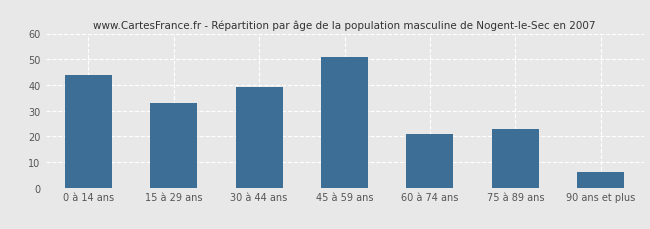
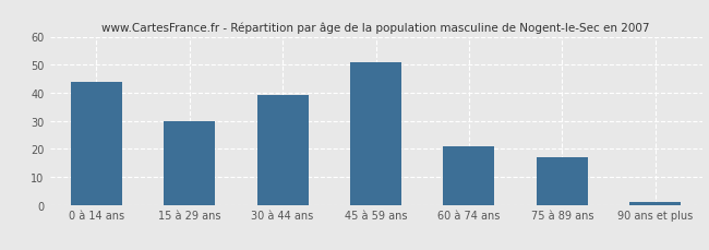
15 à 29 ans: 33 -> 30
75 à 89 ans: 23 -> 17
90 ans et plus: 6 -> 1
